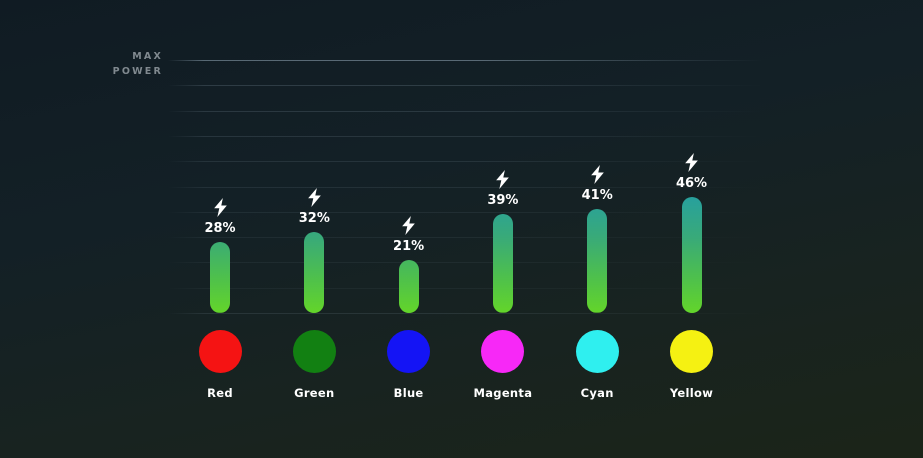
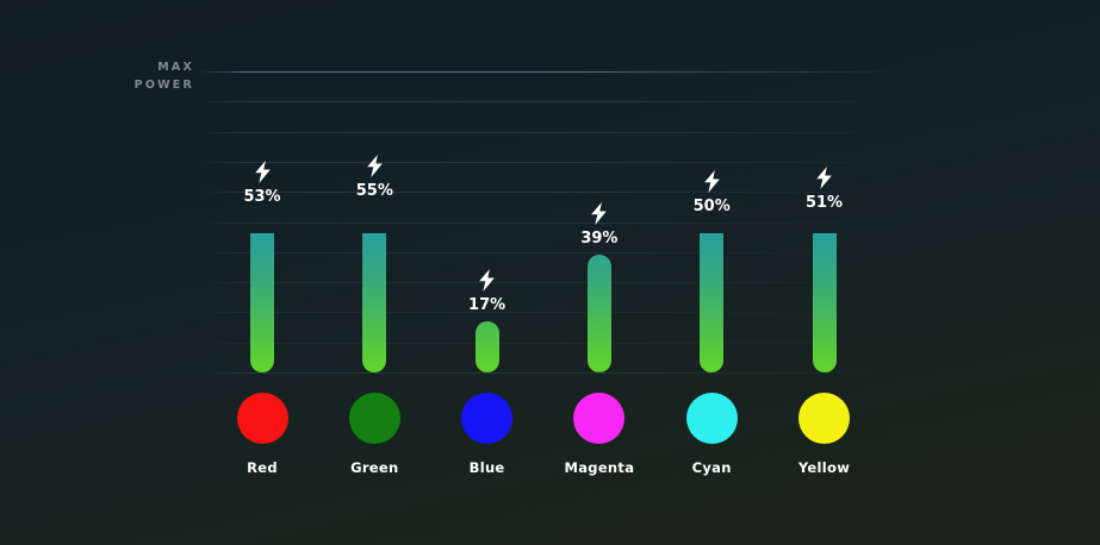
Red: 28% -> 53%
Green: 32% -> 55%
Blue: 21% -> 17%
Cyan: 41% -> 50%
Yellow: 46% -> 51%
